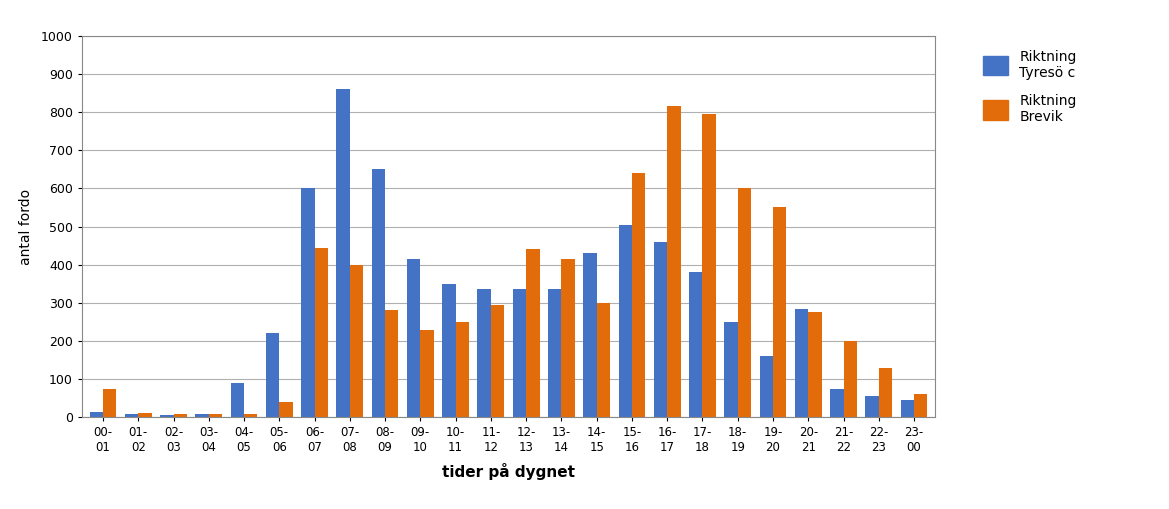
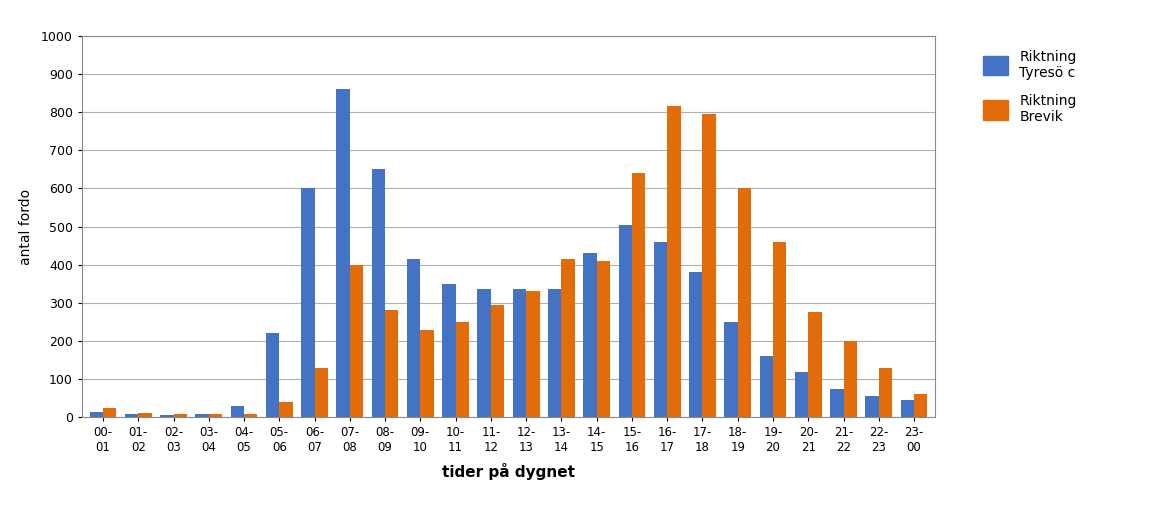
Riktning Brevik/00- 01: 75 -> 25
Riktning Tyresö c/04- 05: 90 -> 30
Riktning Brevik/06- 07: 445 -> 130
Riktning Brevik/12- 13: 440 -> 330
Riktning Brevik/14- 15: 300 -> 410
Riktning Brevik/19- 20: 550 -> 460
Riktning Tyresö c/20- 21: 285 -> 120
